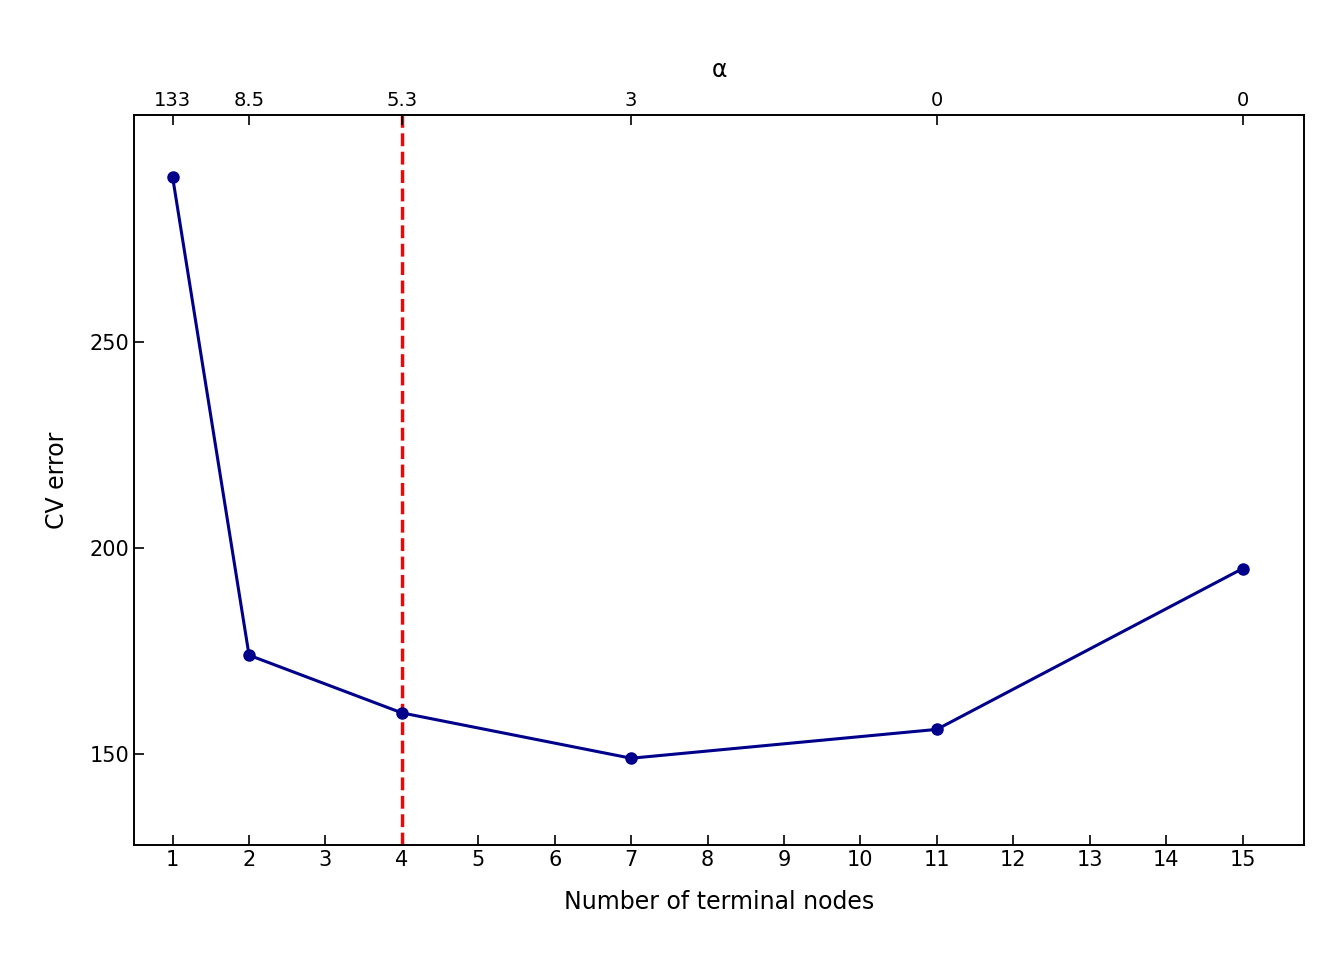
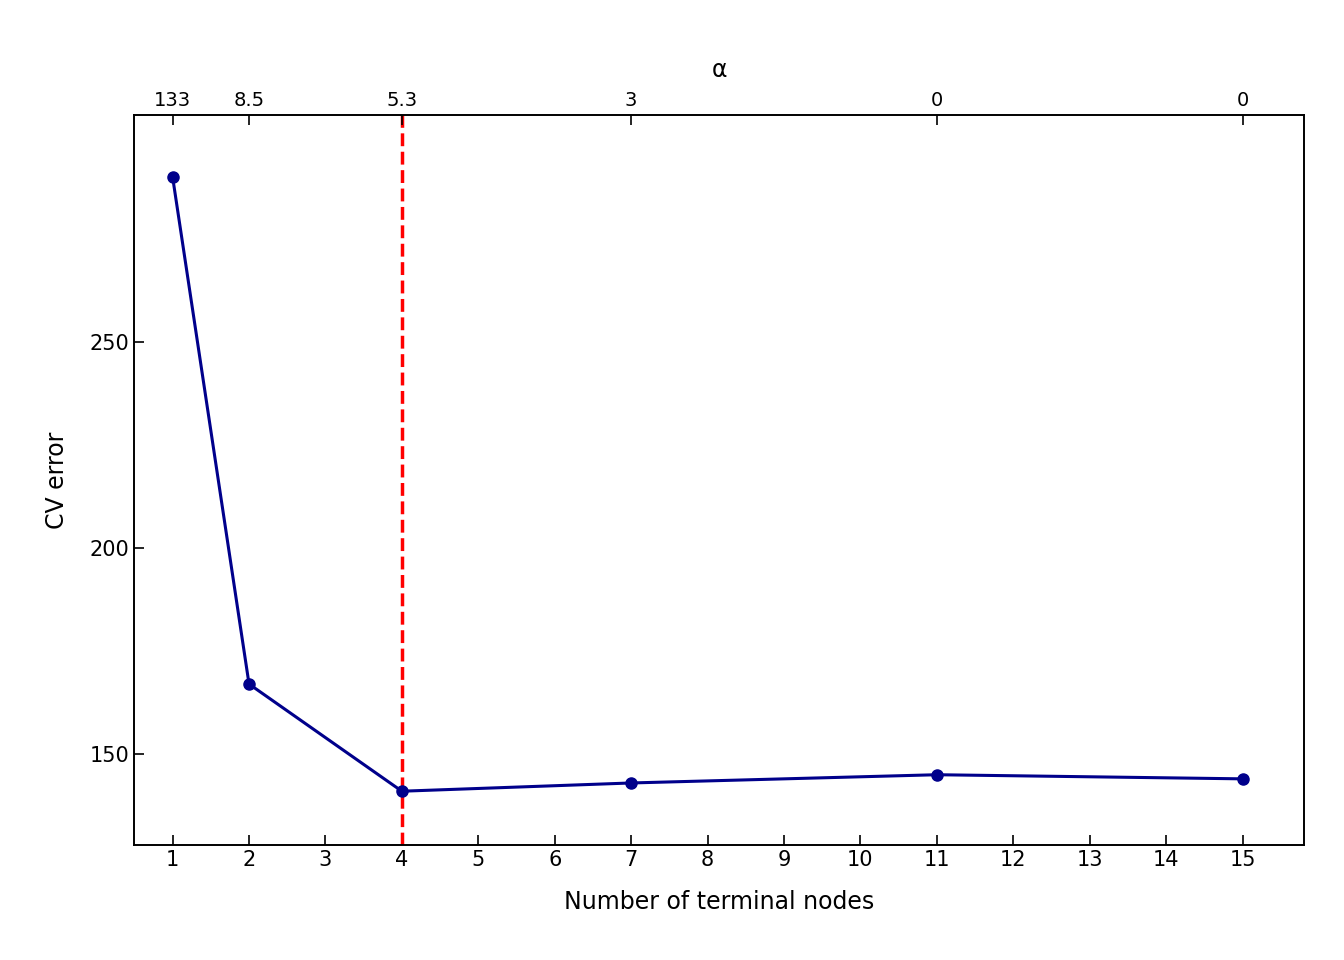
2: 174 -> 167
4: 160 -> 141
7: 149 -> 143
11: 156 -> 145
15: 195 -> 144
